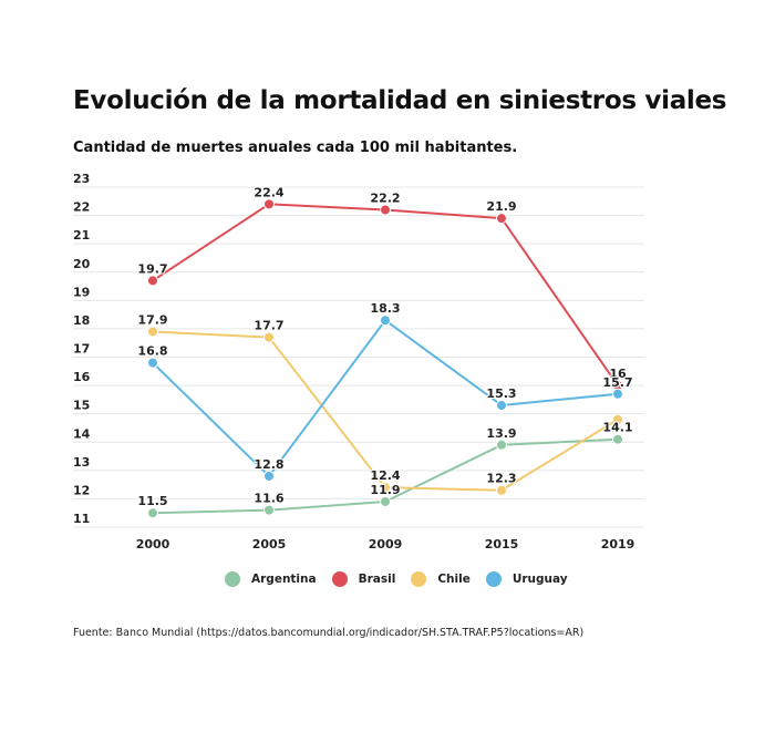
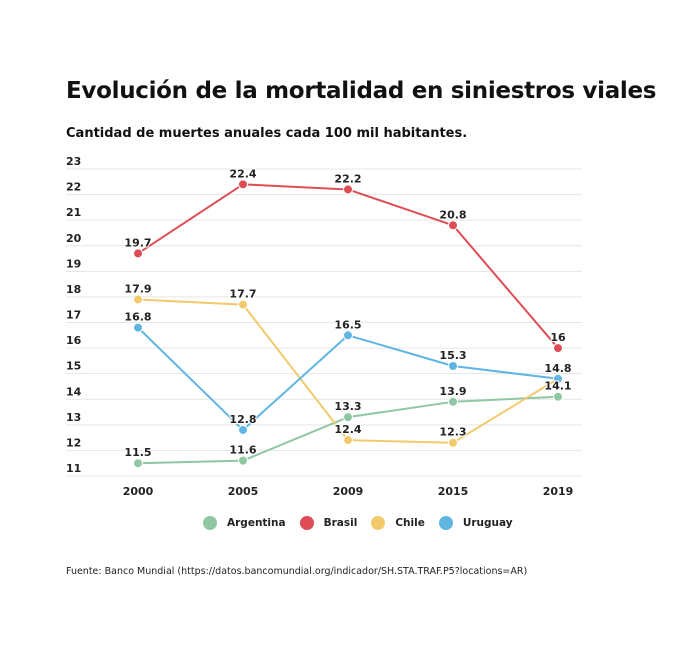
Argentina/2009: 11.9 -> 13.3
Uruguay/2009: 18.3 -> 16.5
Brasil/2015: 21.9 -> 20.8
Uruguay/2019: 15.7 -> 14.8
